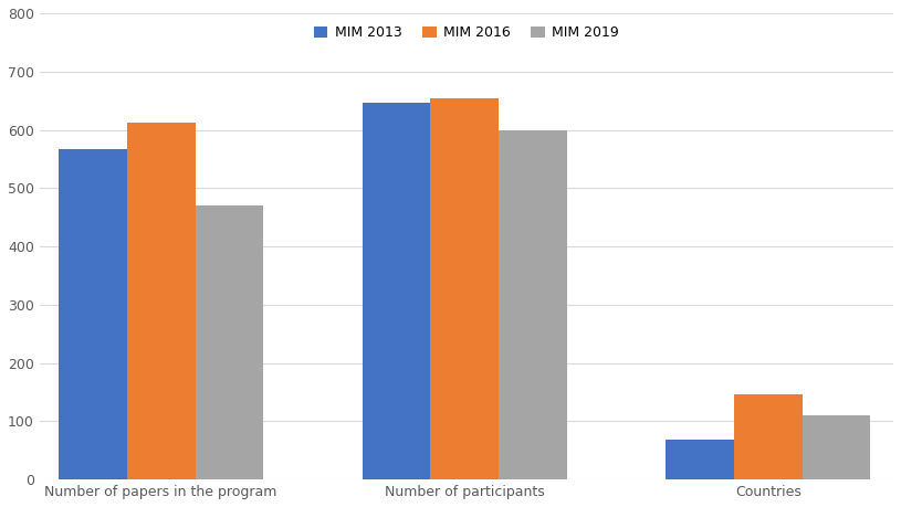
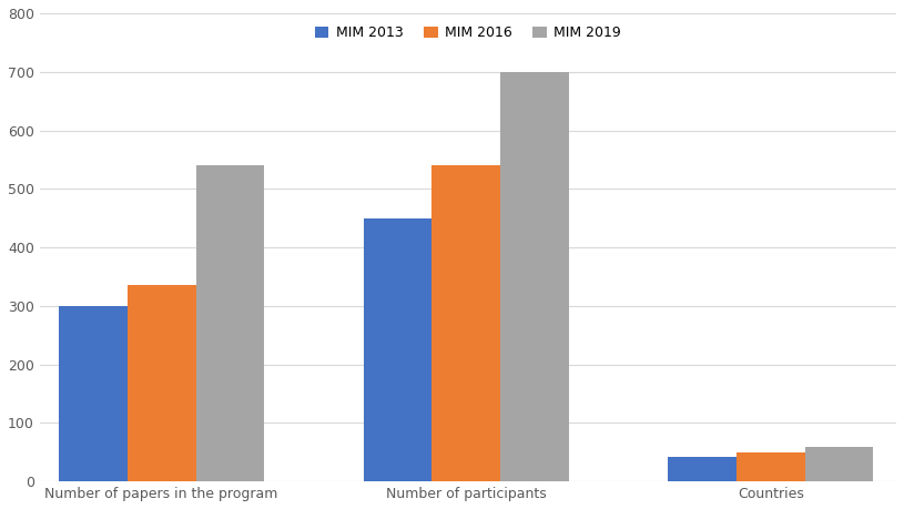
MIM 2013/Number of papers in the program: 566 -> 300
MIM 2016/Number of papers in the program: 612 -> 335
MIM 2019/Number of papers in the program: 470 -> 540
MIM 2013/Number of participants: 646 -> 450
MIM 2016/Number of participants: 654 -> 540
MIM 2019/Number of participants: 600 -> 700
MIM 2013/Countries: 68 -> 42
MIM 2016/Countries: 146 -> 50
MIM 2019/Countries: 110 -> 60
